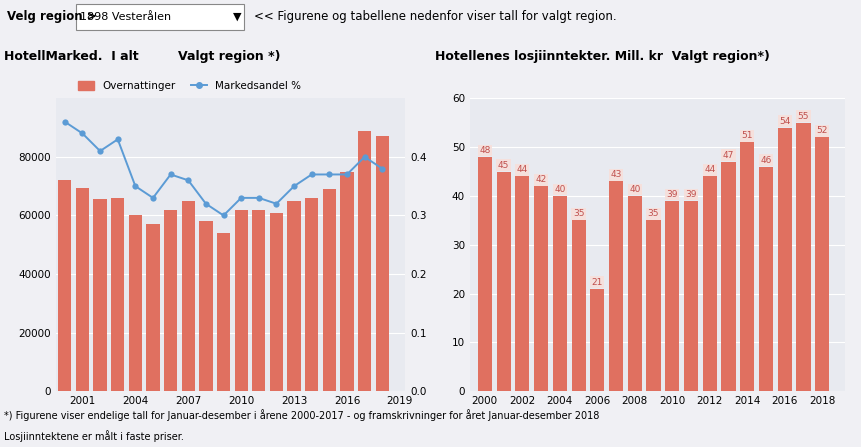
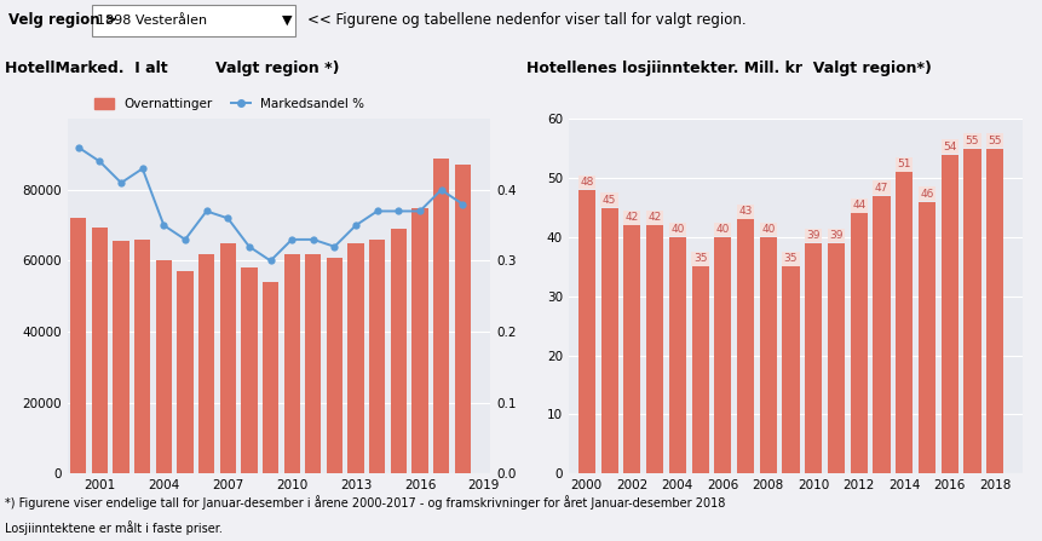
2002: 44 -> 42
2006: 21 -> 40
2018: 52 -> 55
